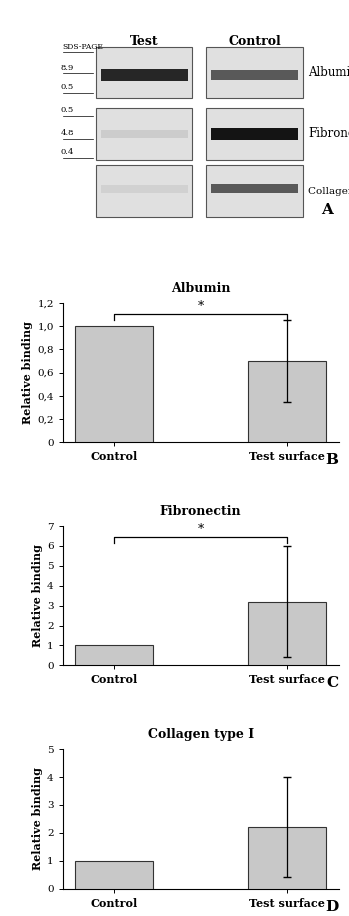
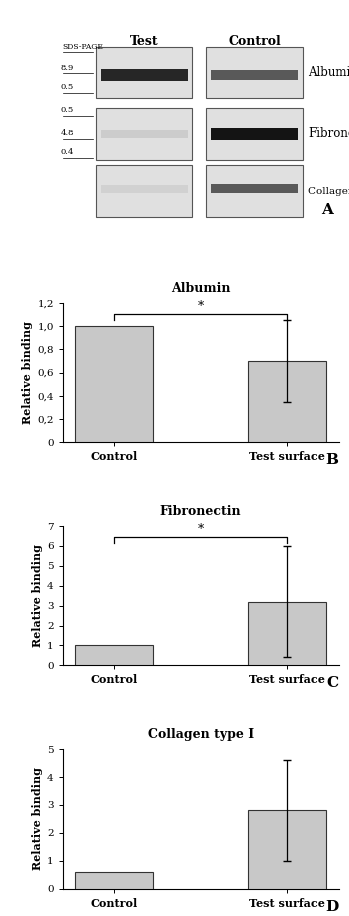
Collagen type I/Control: 1.0 -> 0.6
Collagen type I/Test surface: 2.2 -> 2.8
